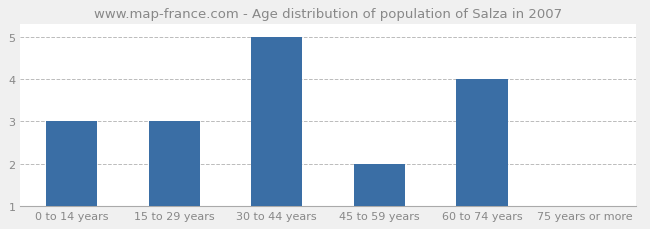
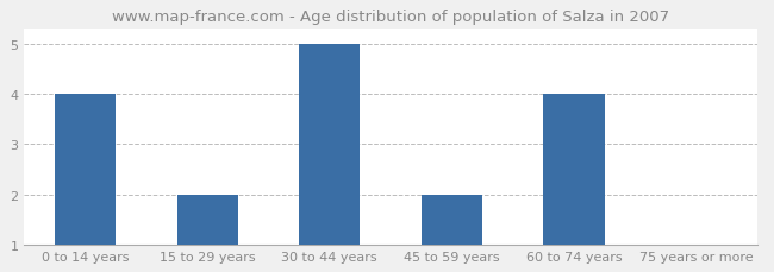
0 to 14 years: 3.00 -> 4.00
15 to 29 years: 3.00 -> 2.00
